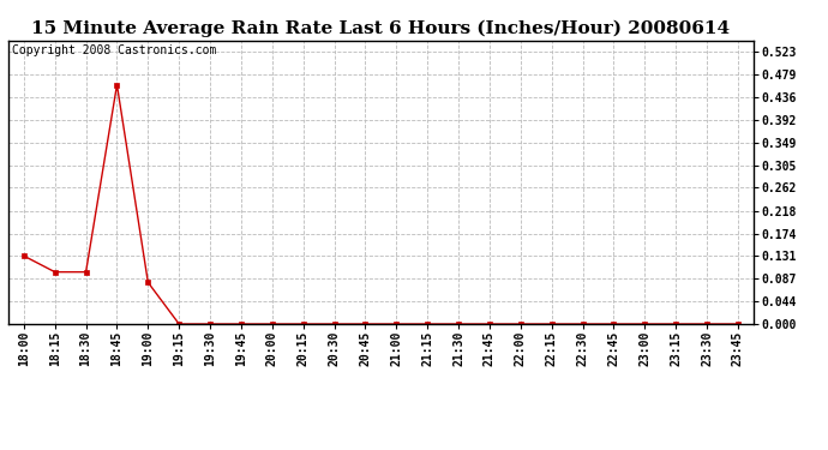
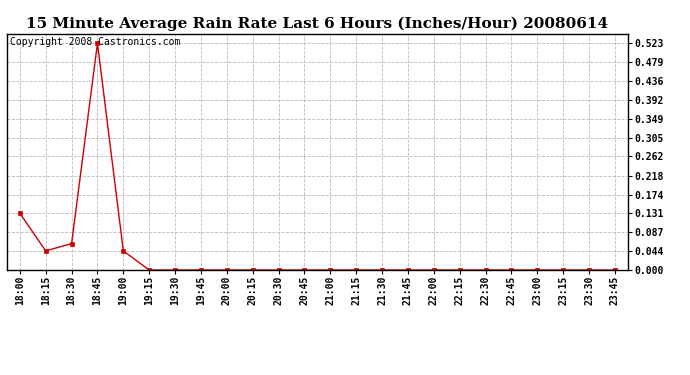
18:15: 0.100 -> 0.044
18:30: 0.100 -> 0.061
18:45: 0.460 -> 0.523
19:00: 0.080 -> 0.044
